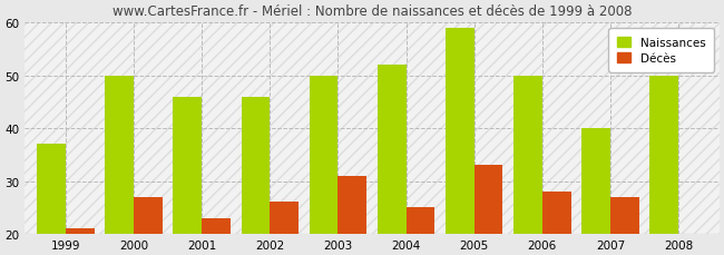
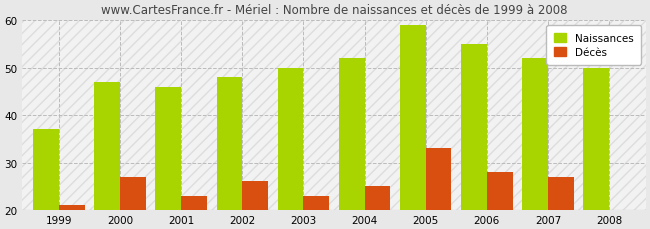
Naissances/2000: 50 -> 47
Naissances/2002: 46 -> 48
Décès/2003: 31 -> 23
Naissances/2006: 50 -> 55
Naissances/2007: 40 -> 52
